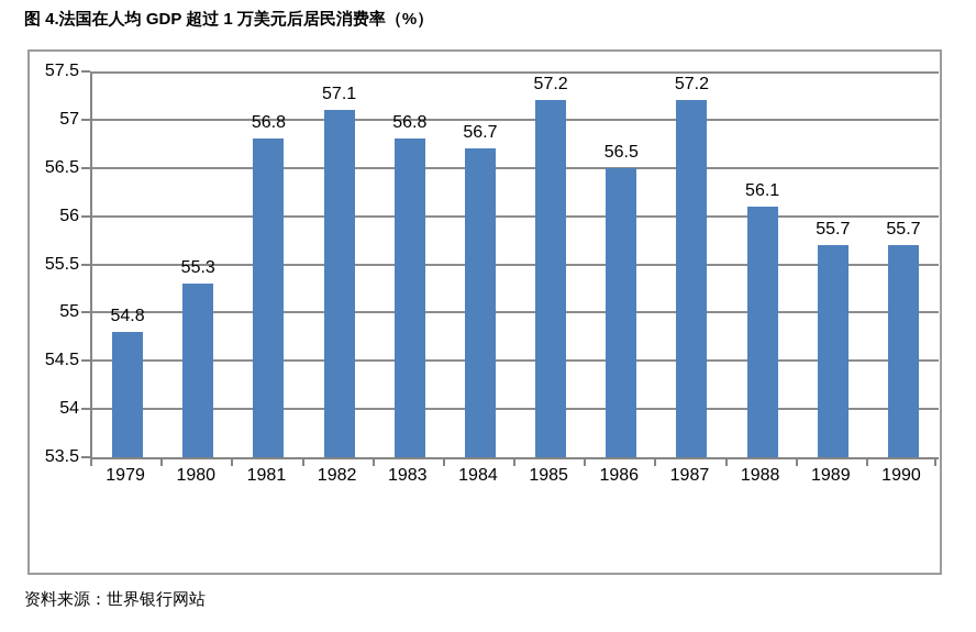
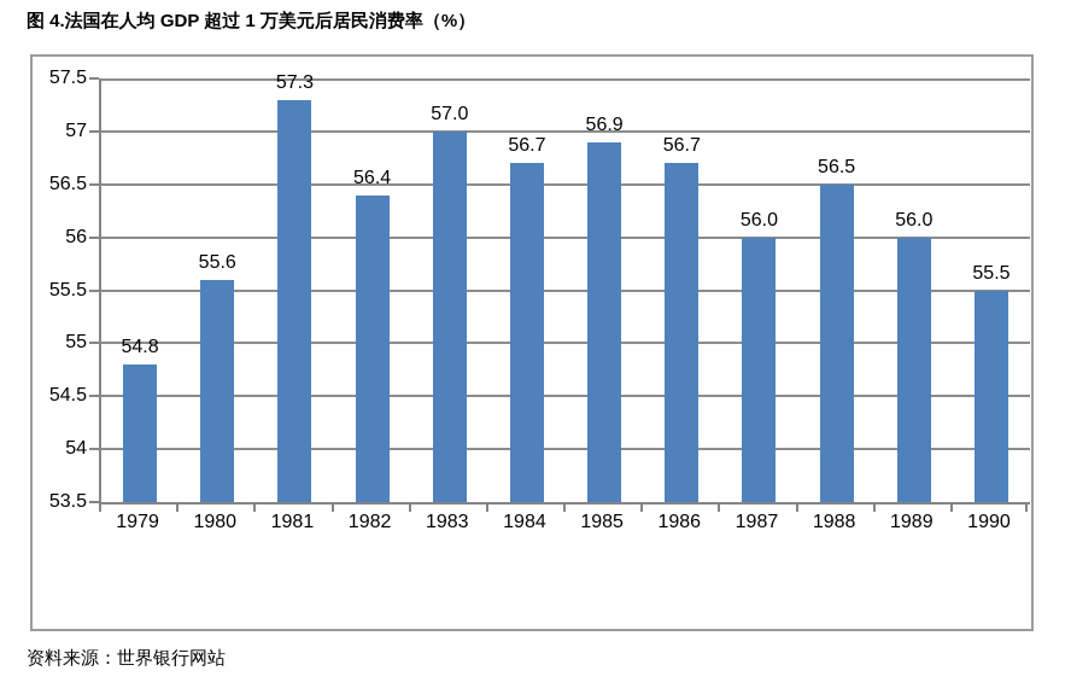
1980: 55.3 -> 55.6
1981: 56.8 -> 57.3
1982: 57.1 -> 56.4
1983: 56.8 -> 57.0
1985: 57.2 -> 56.9
1986: 56.5 -> 56.7
1987: 57.2 -> 56.0
1988: 56.1 -> 56.5
1989: 55.7 -> 56.0
1990: 55.7 -> 55.5
